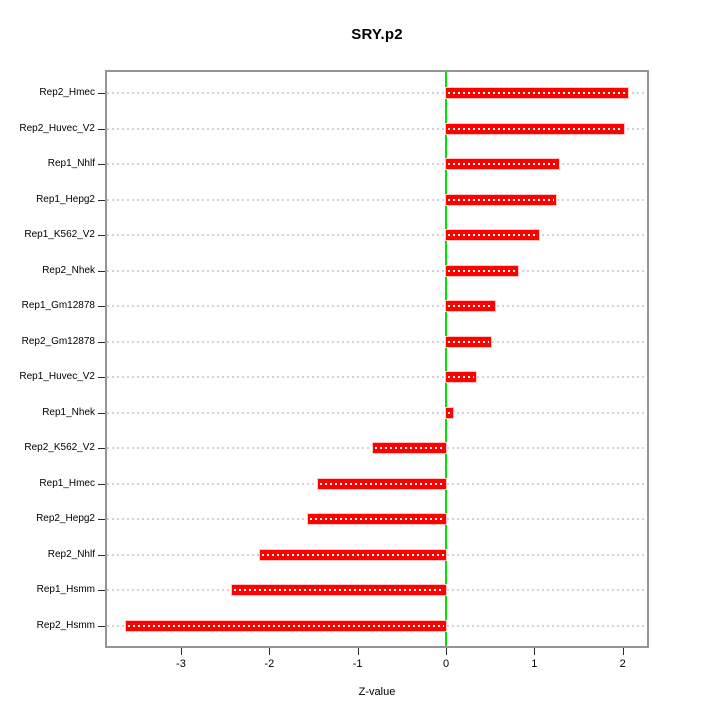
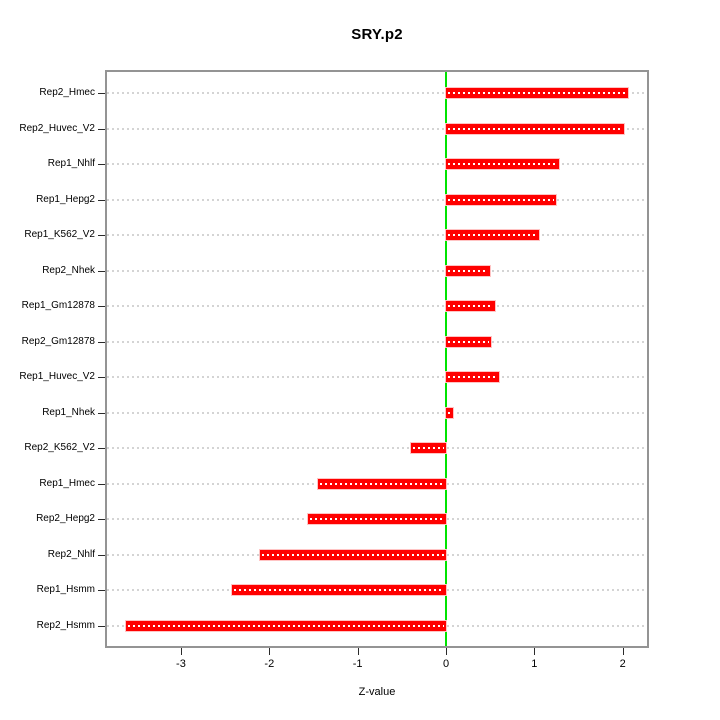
Rep2_Nhek: 0.8 -> 0.5
Rep1_Huvec_V2: 0.3 -> 0.6
Rep2_K562_V2: -0.8 -> -0.4
